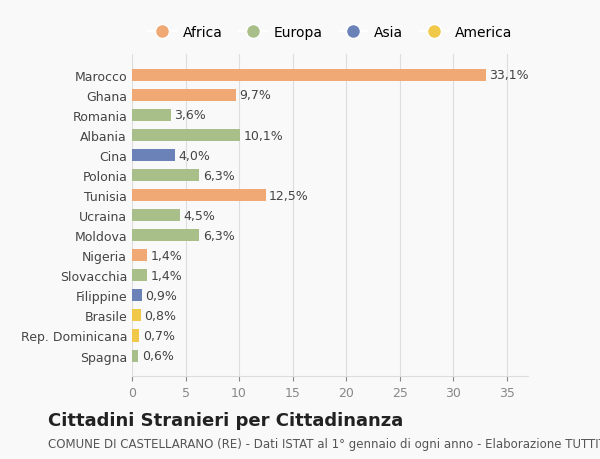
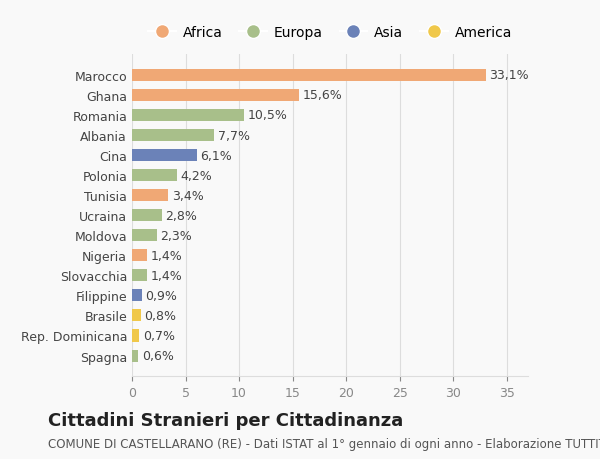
Ghana: 9,7% -> 15,6%
Romania: 3,6% -> 10,5%
Albania: 10,1% -> 7,7%
Cina: 4,0% -> 6,1%
Polonia: 6,3% -> 4,2%
Tunisia: 12,5% -> 3,4%
Ucraina: 4,5% -> 2,8%
Moldova: 6,3% -> 2,3%
